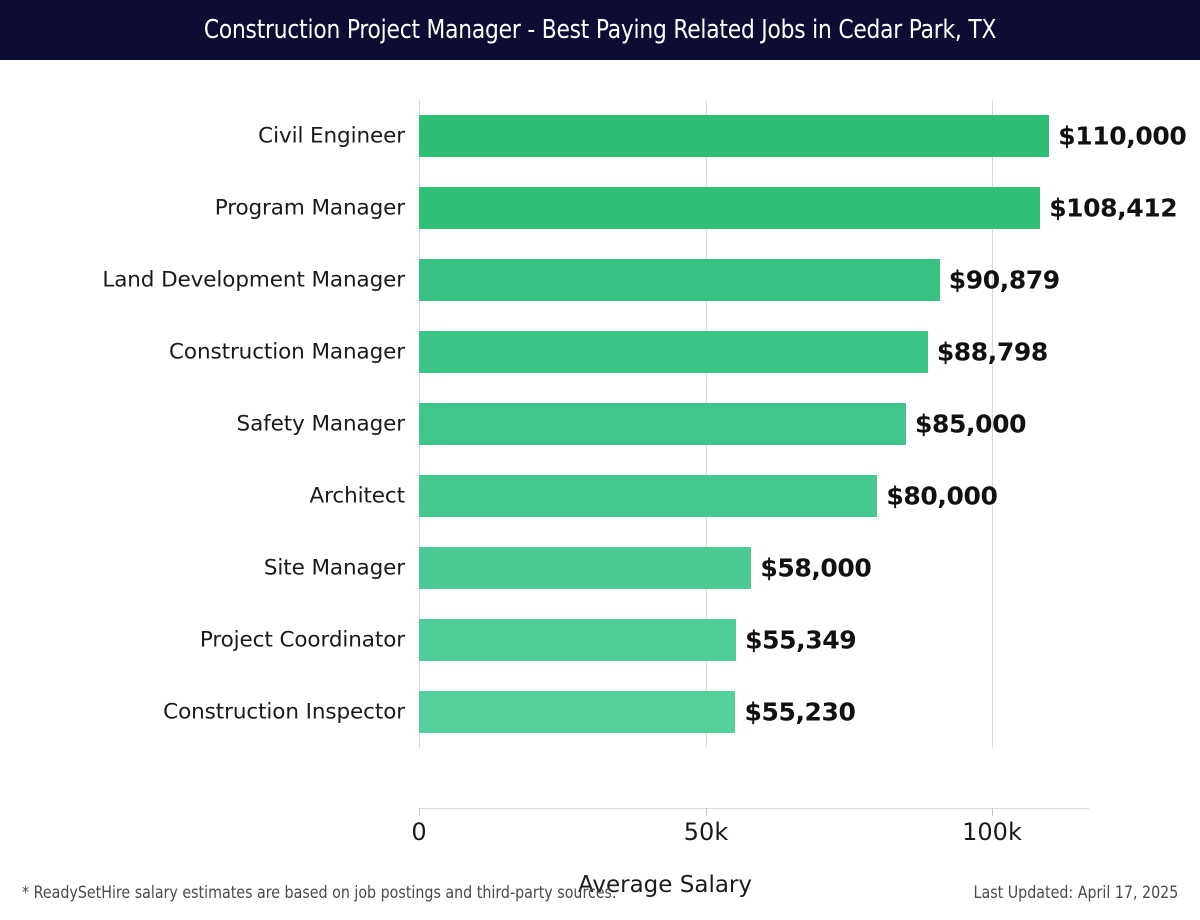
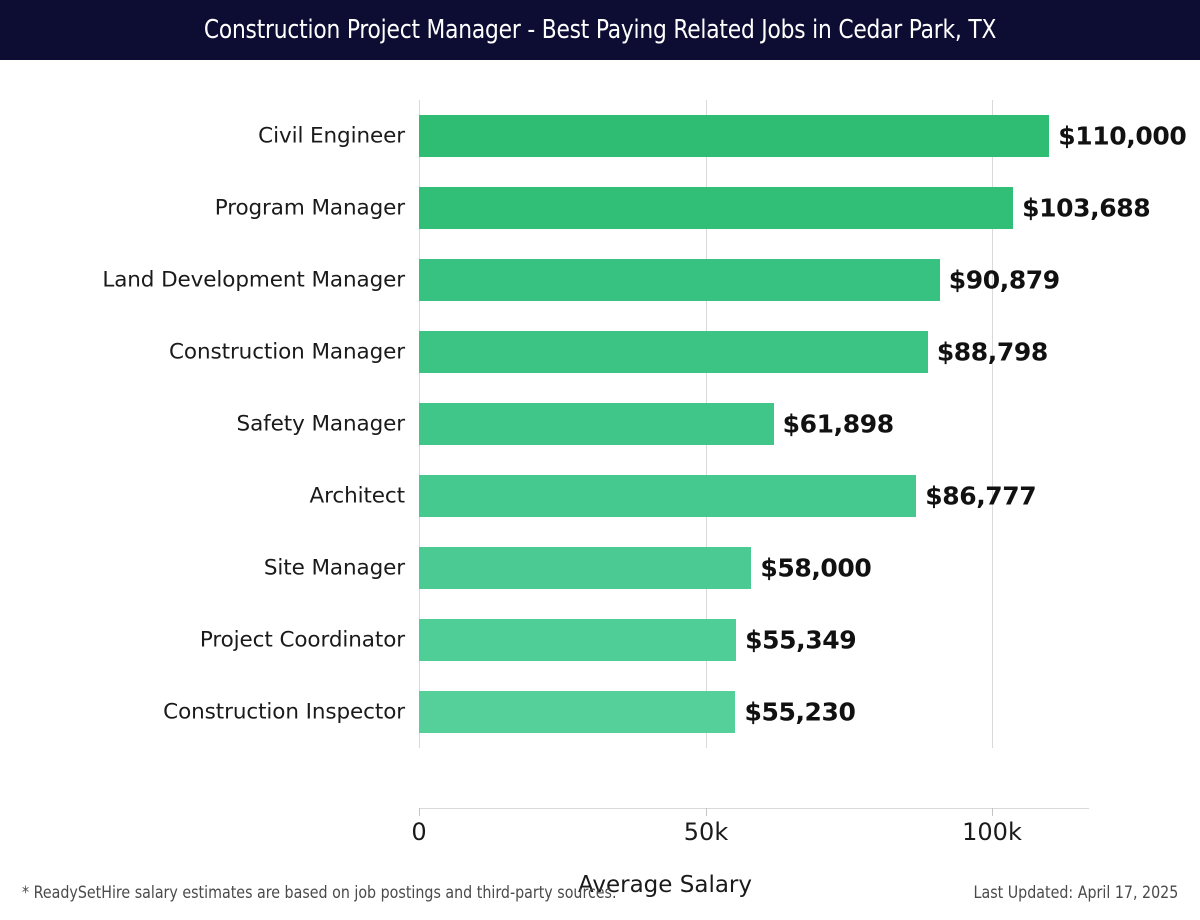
Program Manager: $108,412 -> $103,688
Safety Manager: $85,000 -> $61,898
Architect: $80,000 -> $86,777
